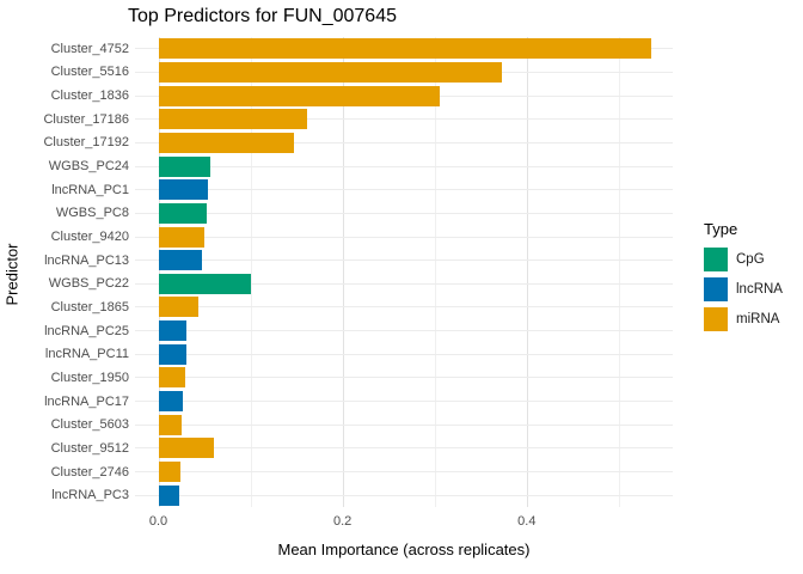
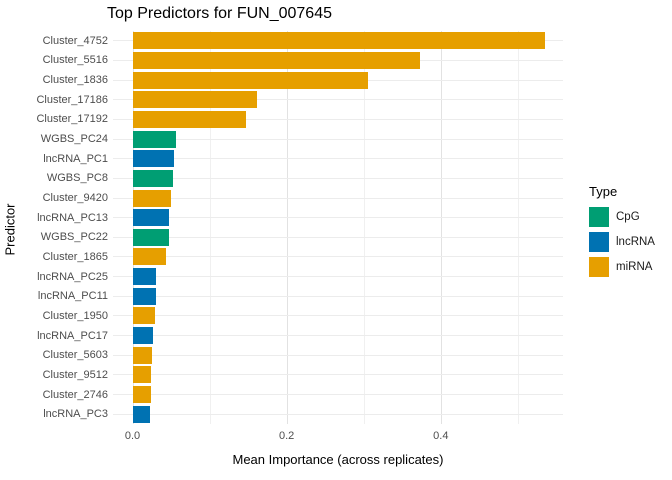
WGBS_PC22: 0.10 -> 0.05
Cluster_9512: 0.06 -> 0.02
